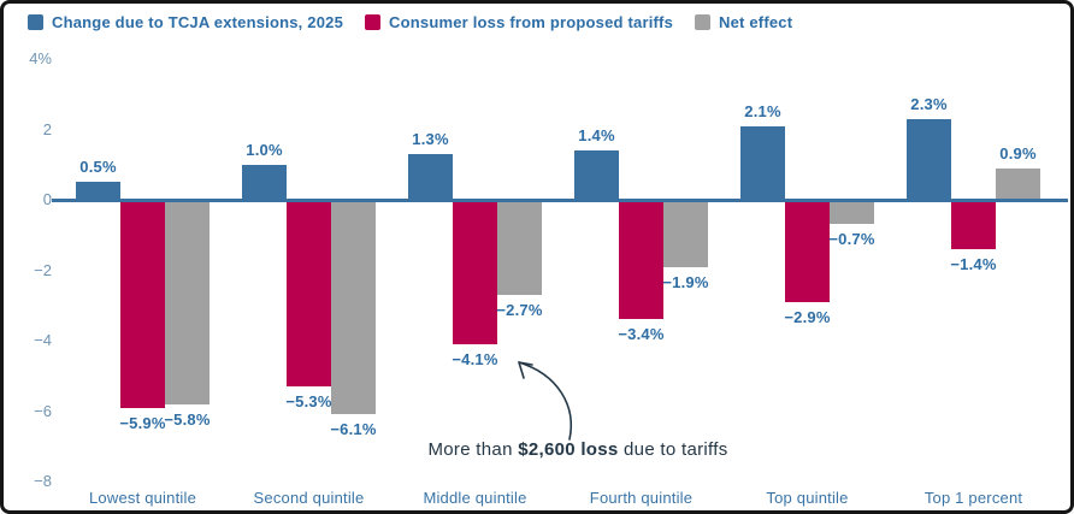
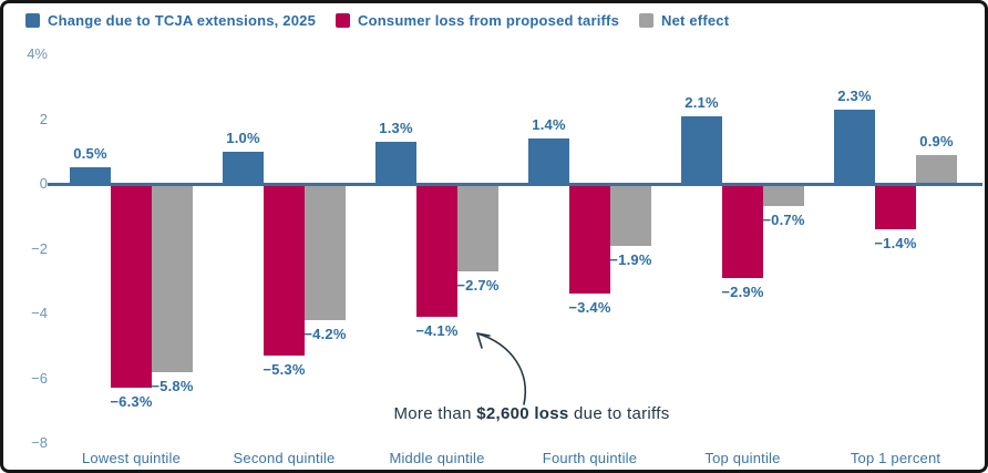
Consumer loss from proposed tariffs/Lowest quintile: −5.9% -> −6.3%
Net effect/Second quintile: −6.1% -> −4.2%
